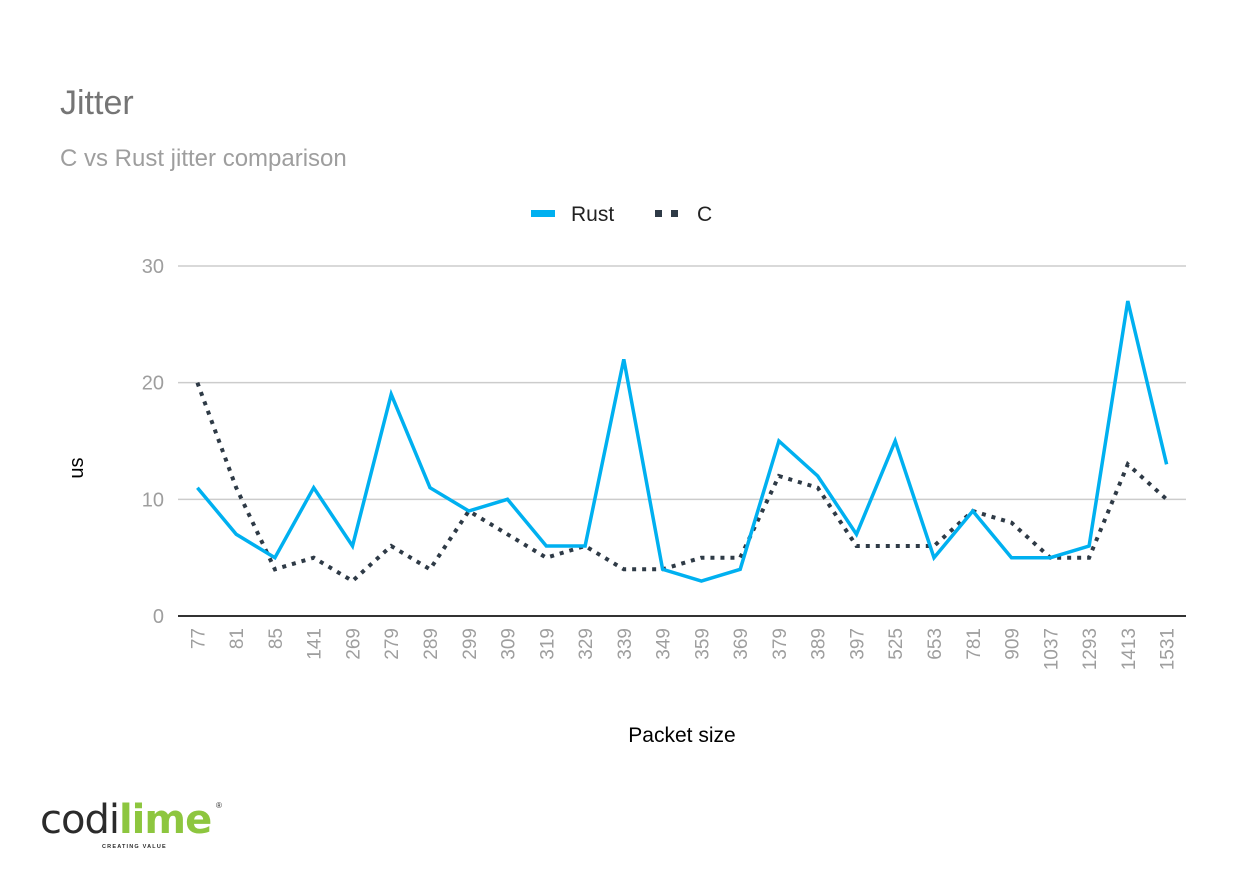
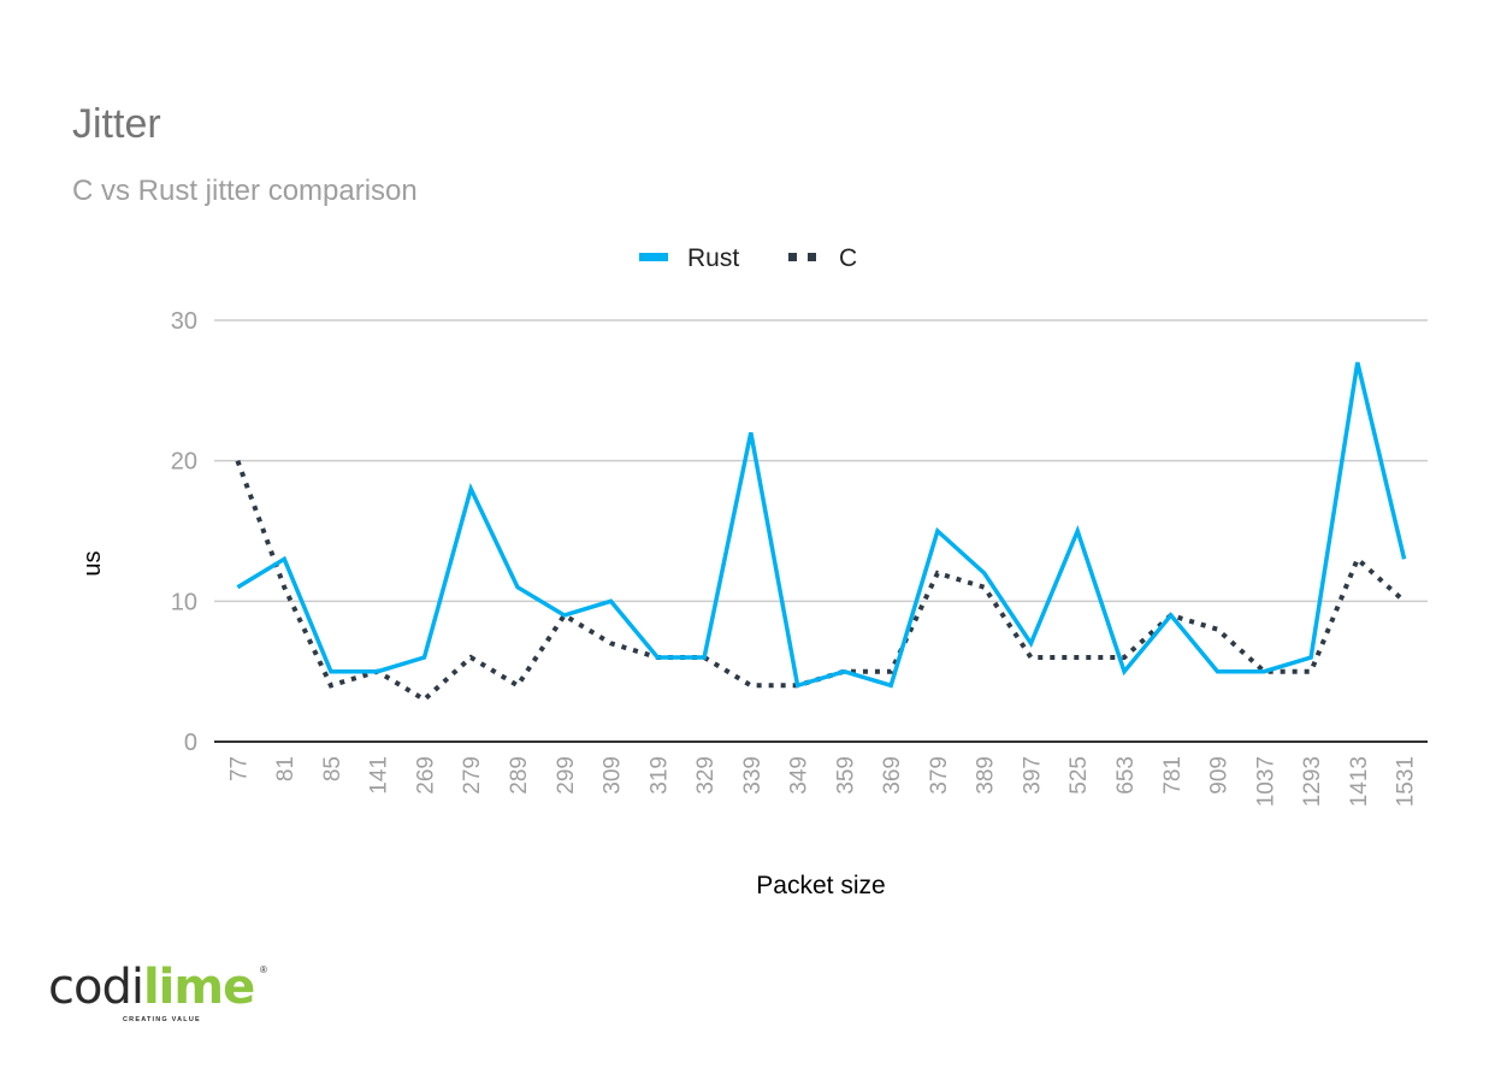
Rust/81: 7 -> 13
Rust/141: 11 -> 5
Rust/279: 19 -> 18
C/319: 5 -> 6
Rust/359: 3 -> 5
